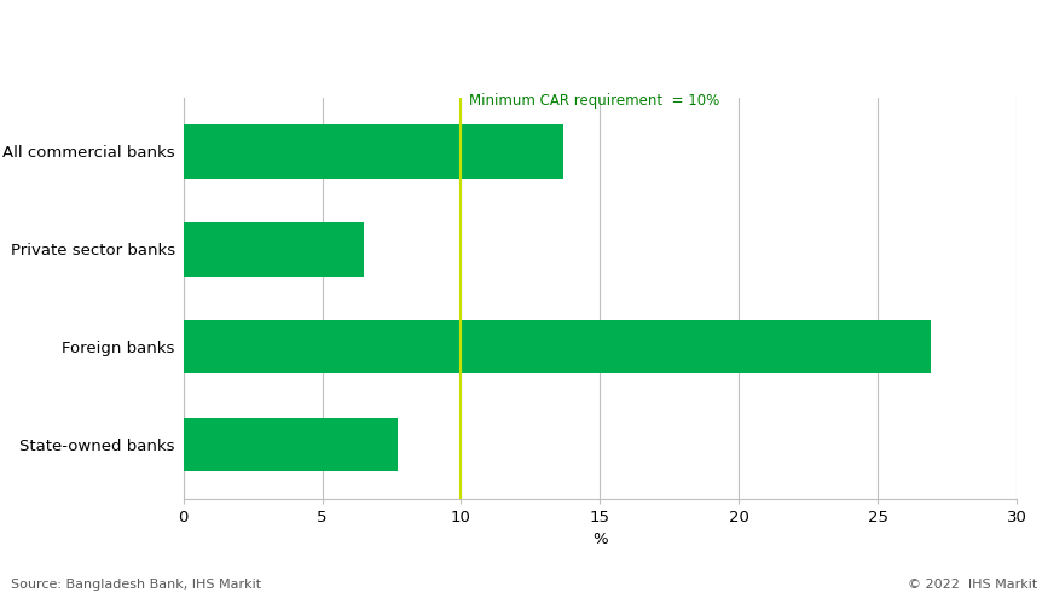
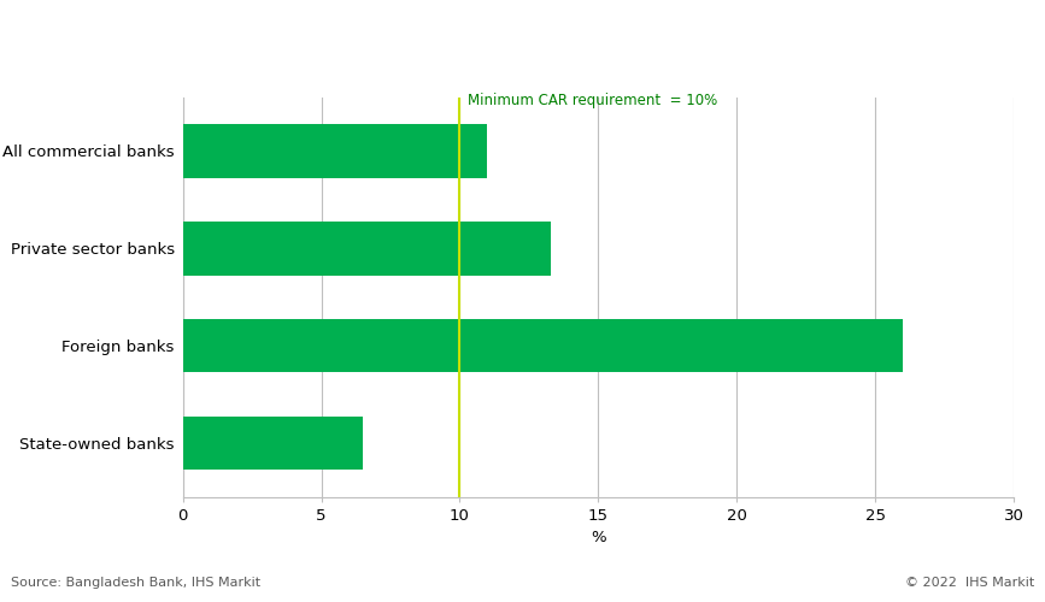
All commercial banks: 13.7 -> 11.0
Private sector banks: 6.5 -> 13.3
Foreign banks: 26.9 -> 26.0
State-owned banks: 7.7 -> 6.5
